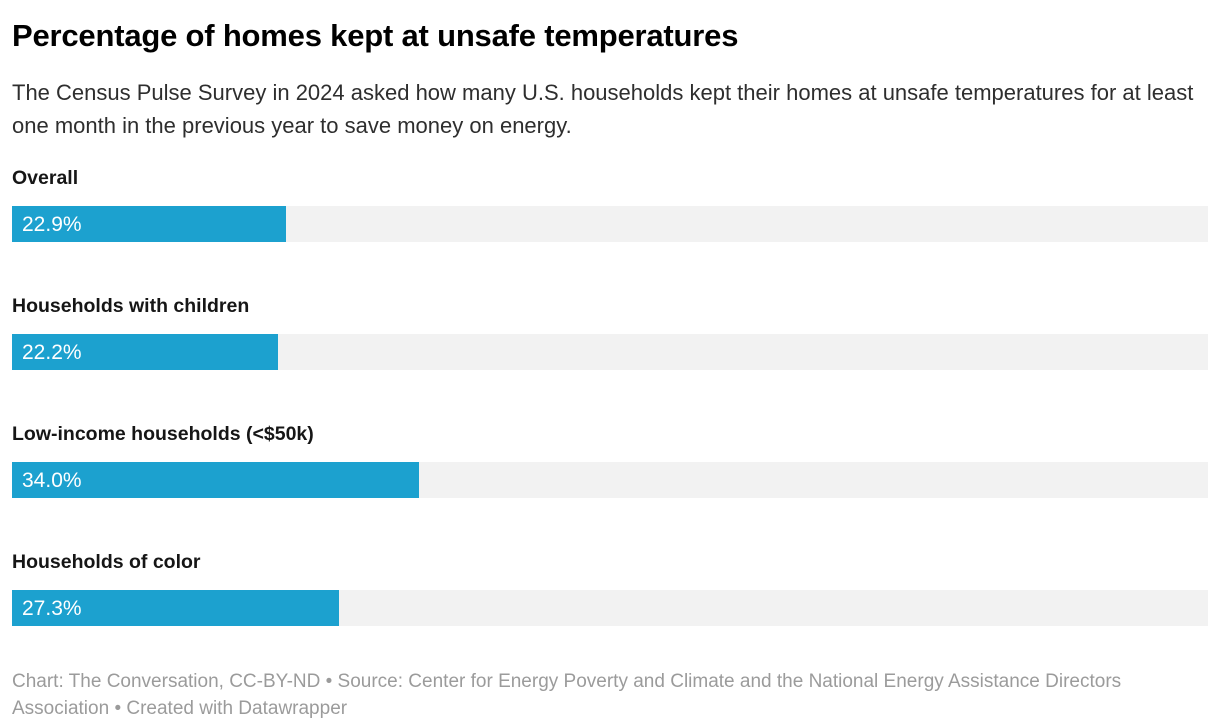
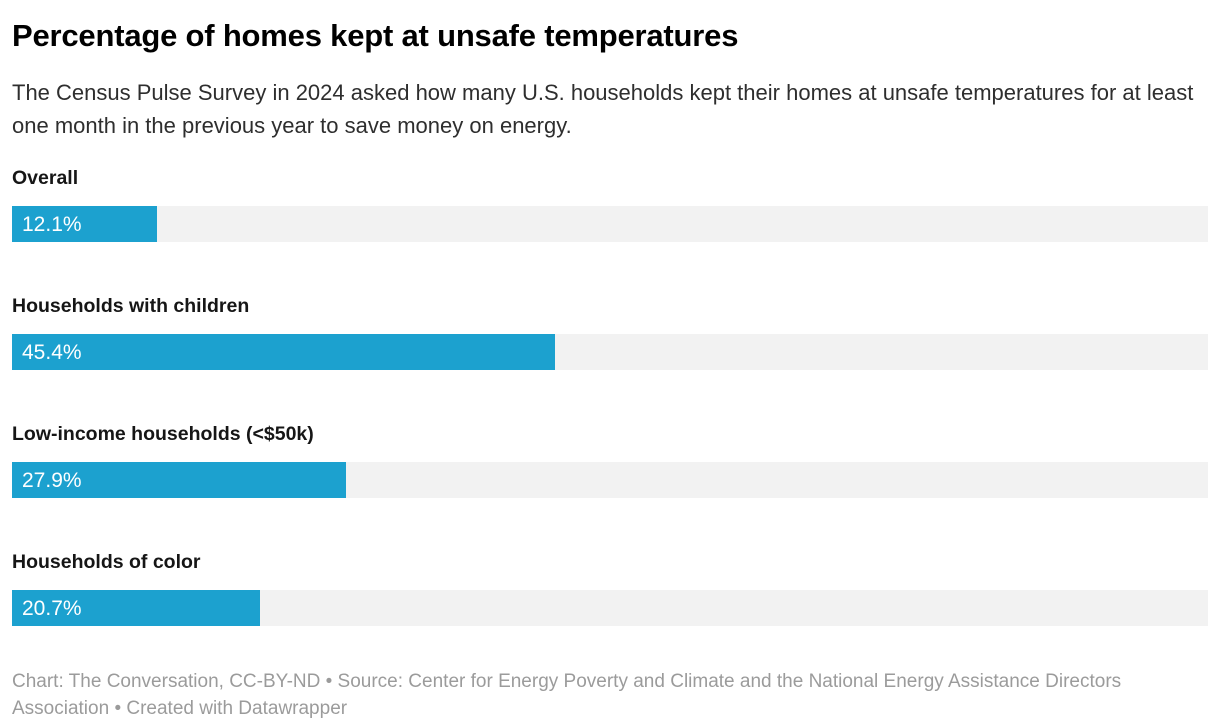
Overall: 22.9% -> 12.1%
Households with children: 22.2% -> 45.4%
Low-income households (<$50k): 34.0% -> 27.9%
Households of color: 27.3% -> 20.7%
